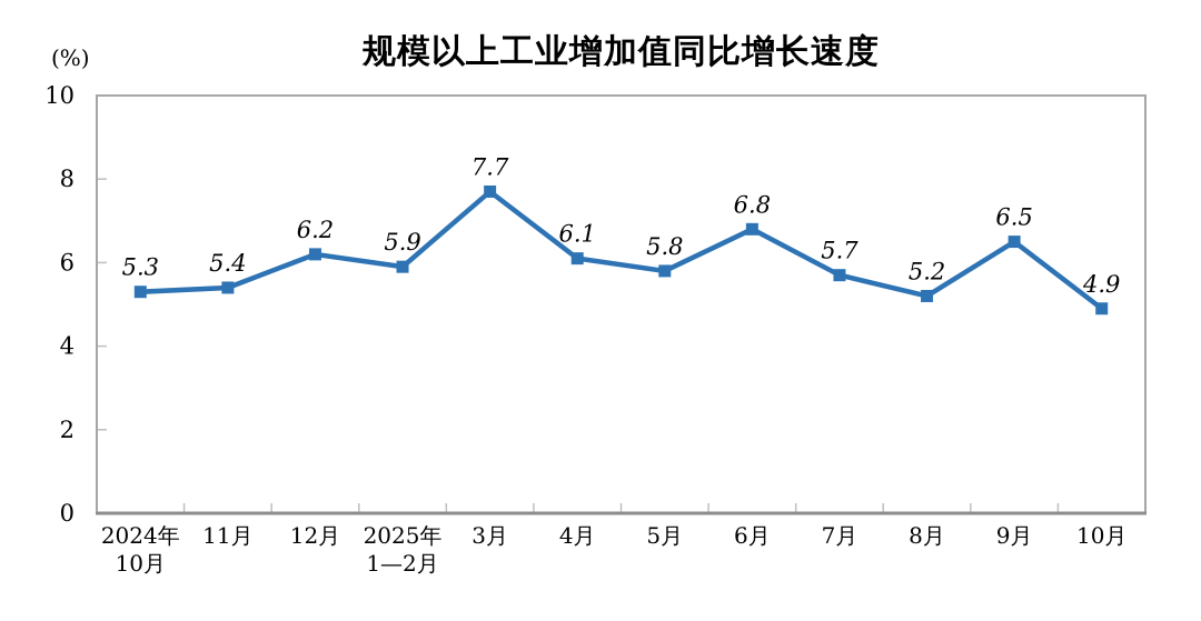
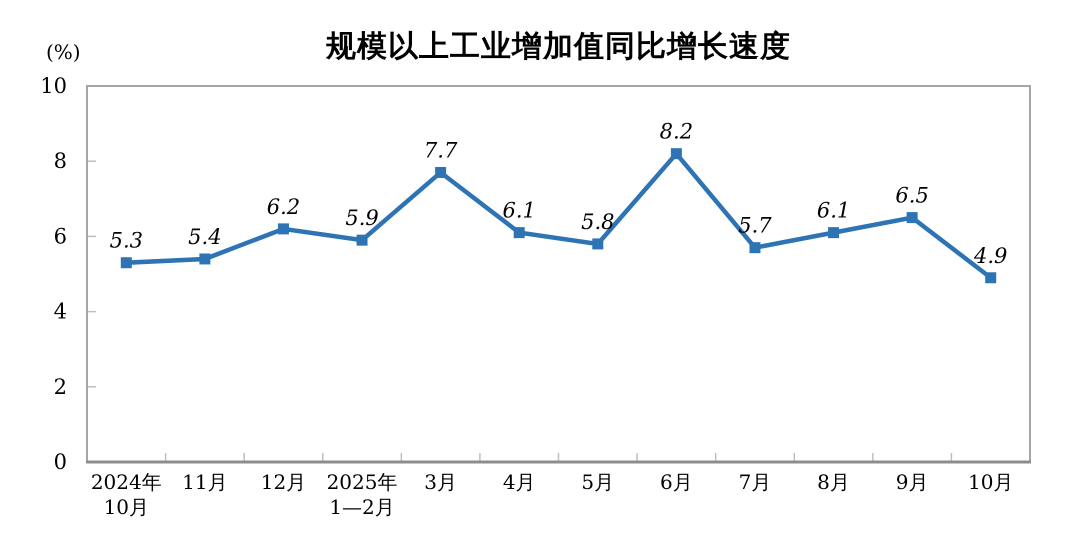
6月: 6.8 -> 8.2
8月: 5.2 -> 6.1
